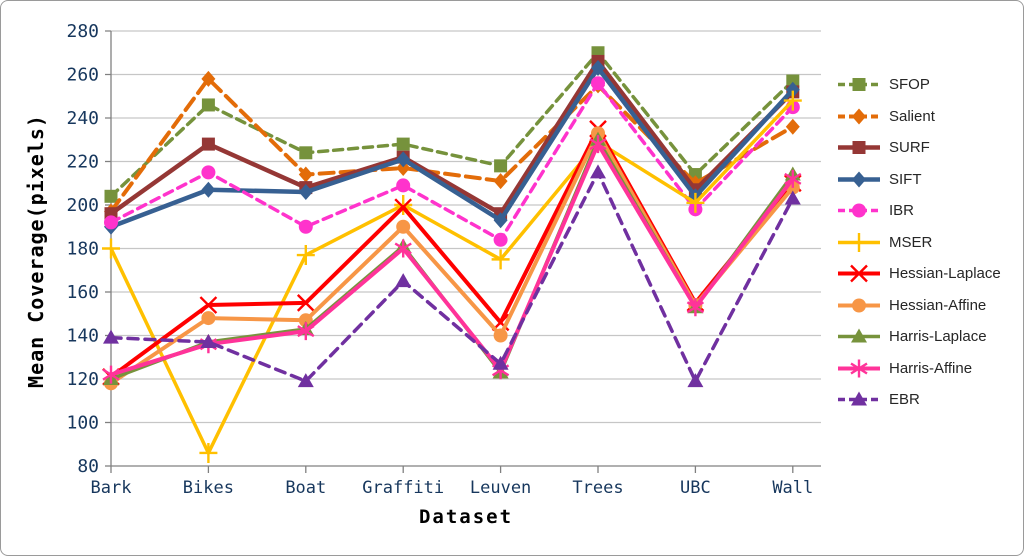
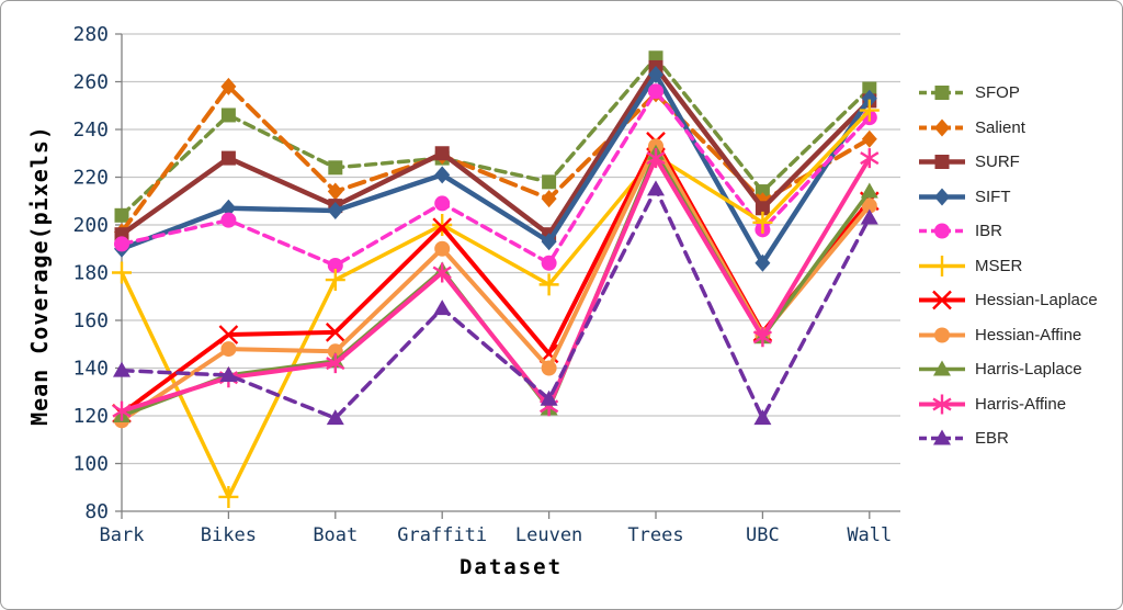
IBR/Bikes: 215 -> 202
IBR/Boat: 190 -> 183
Salient/Graffiti: 217 -> 229
SURF/Graffiti: 222 -> 230
SIFT/UBC: 204 -> 184
Harris-Affine/Wall: 212 -> 228
